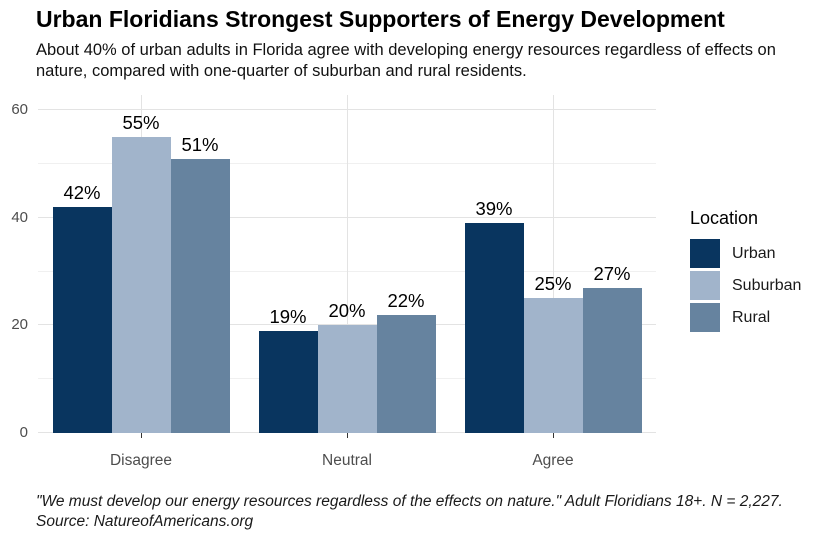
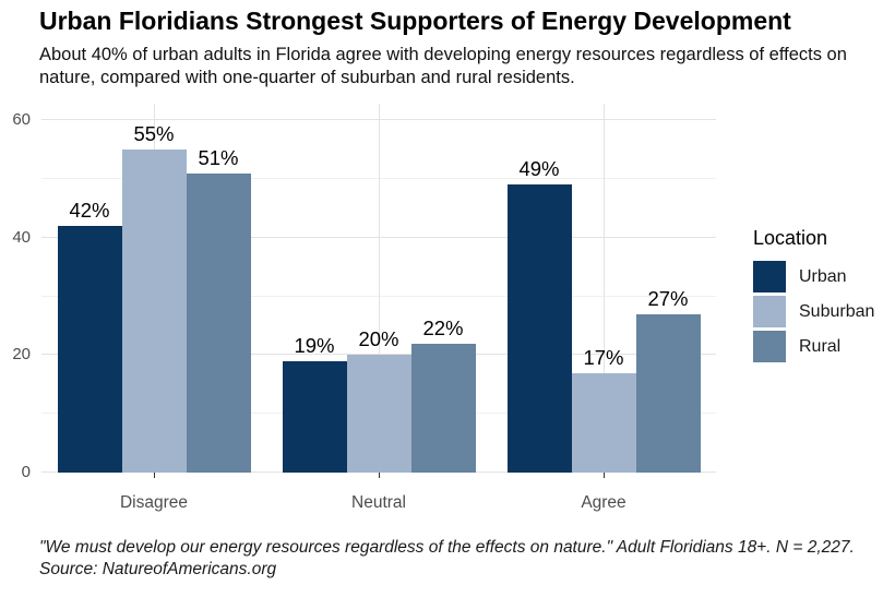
Urban/Agree: 39% -> 49%
Suburban/Agree: 25% -> 17%
